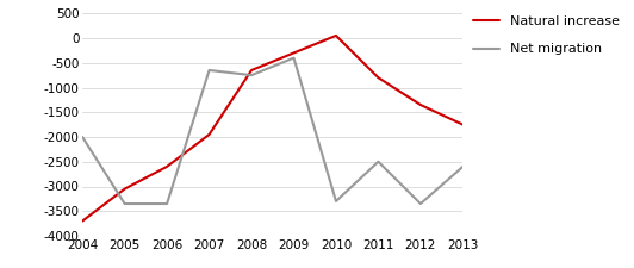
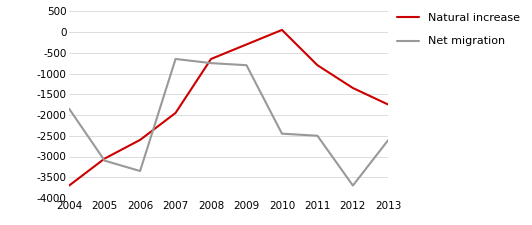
Net migration/2004: -2000 -> -1850
Net migration/2005: -3350 -> -3100
Net migration/2009: -400 -> -800
Net migration/2010: -3300 -> -2450
Net migration/2012: -3350 -> -3700
